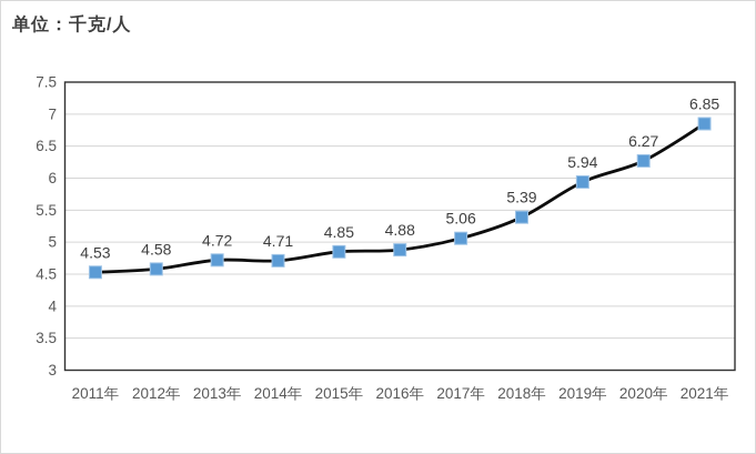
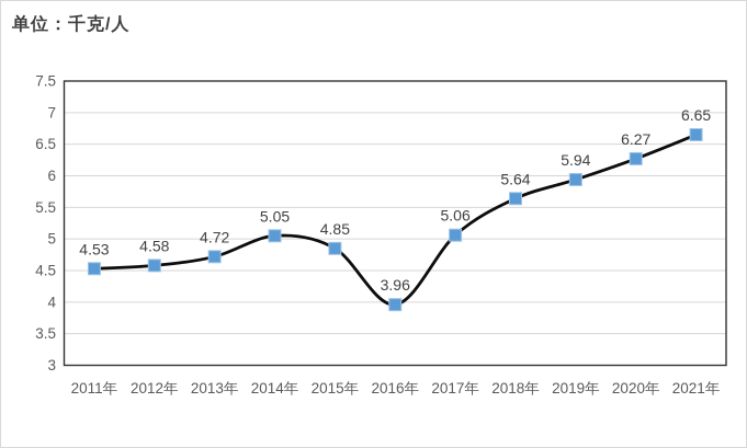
2014年: 4.71 -> 5.05
2016年: 4.88 -> 3.96
2018年: 5.39 -> 5.64
2021年: 6.85 -> 6.65
